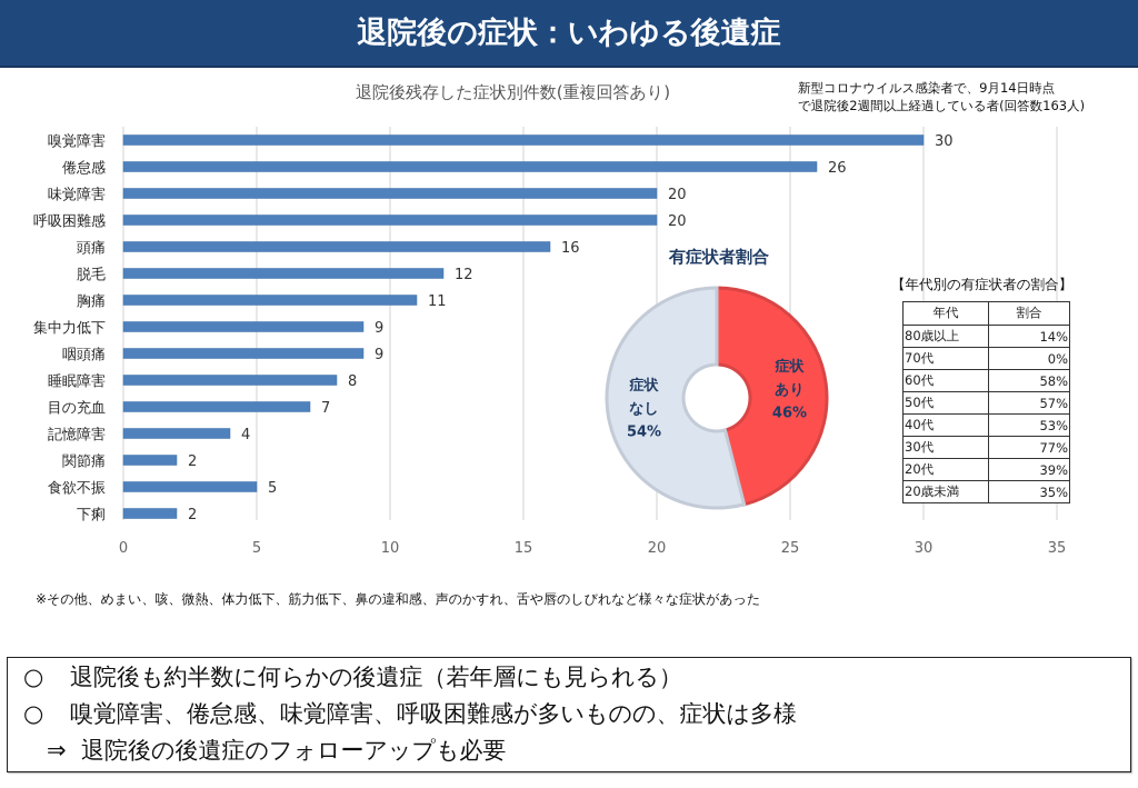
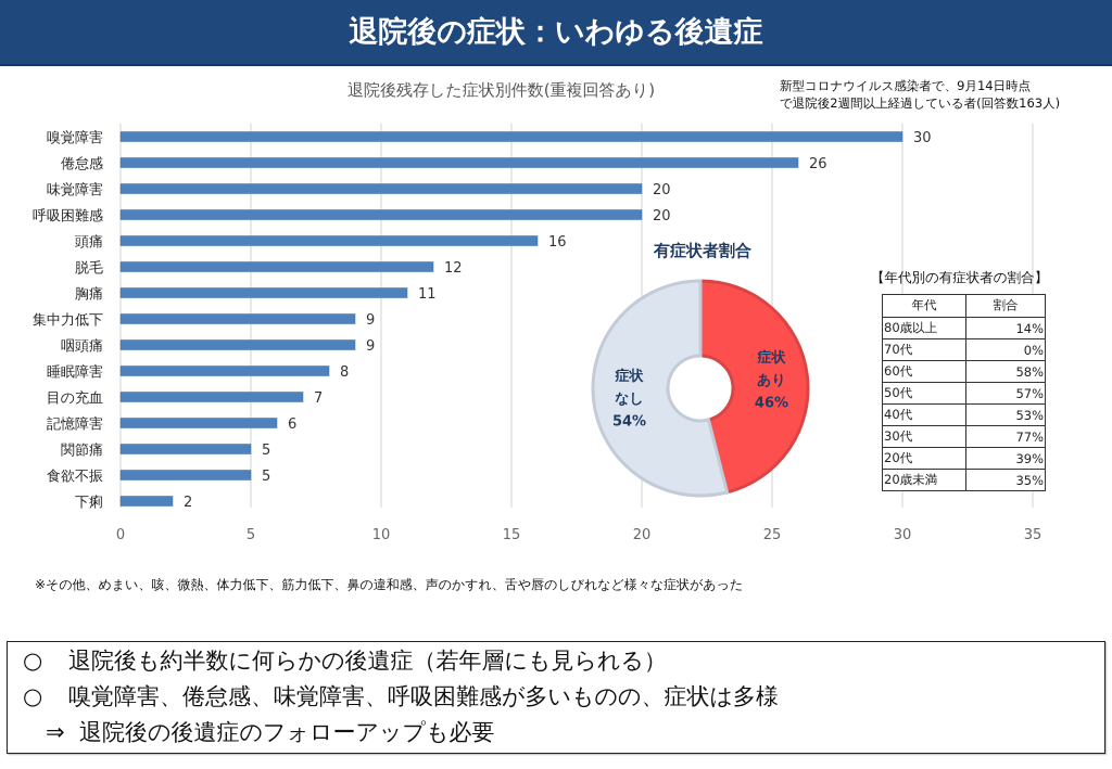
退院後残存した症状別件数(重複回答あり)/記憶障害: 4 -> 6
退院後残存した症状別件数(重複回答あり)/関節痛: 2 -> 5
